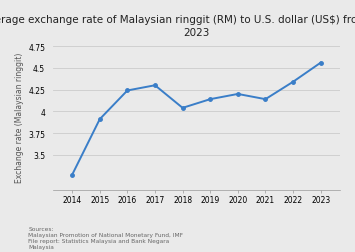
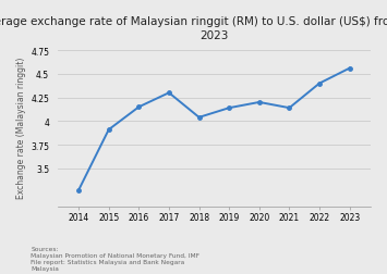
2016: 4.24 -> 4.15
2022: 4.34 -> 4.40
